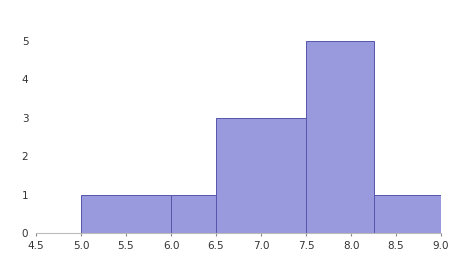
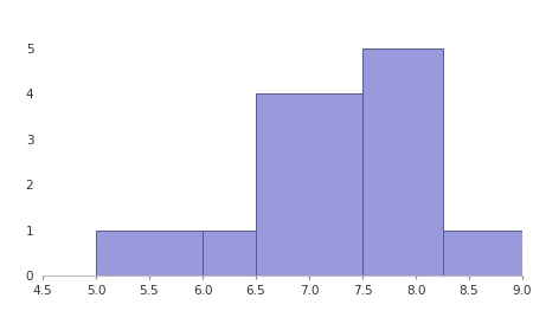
7.0: 3 -> 4
